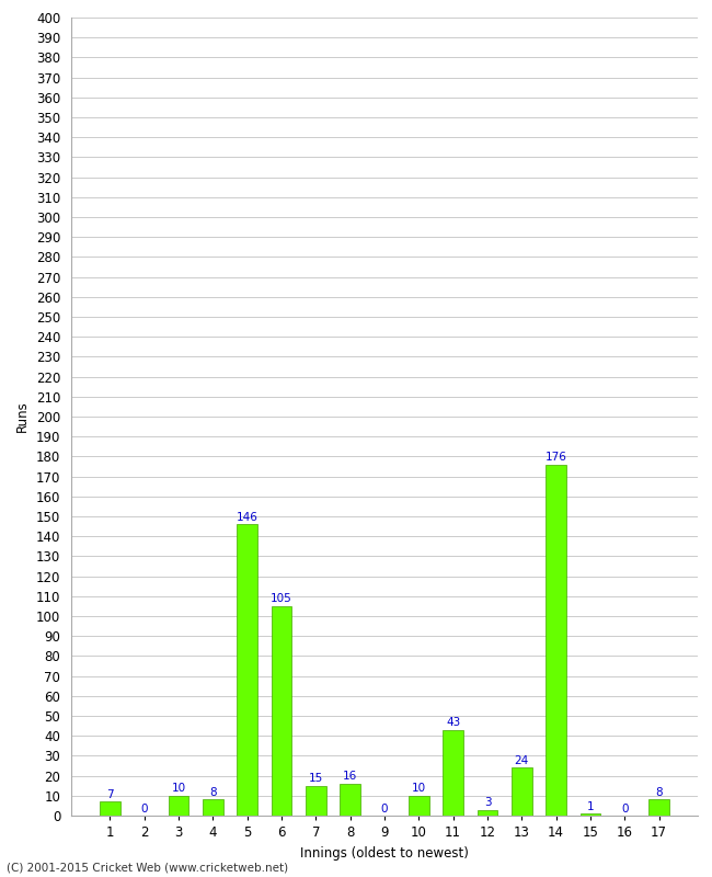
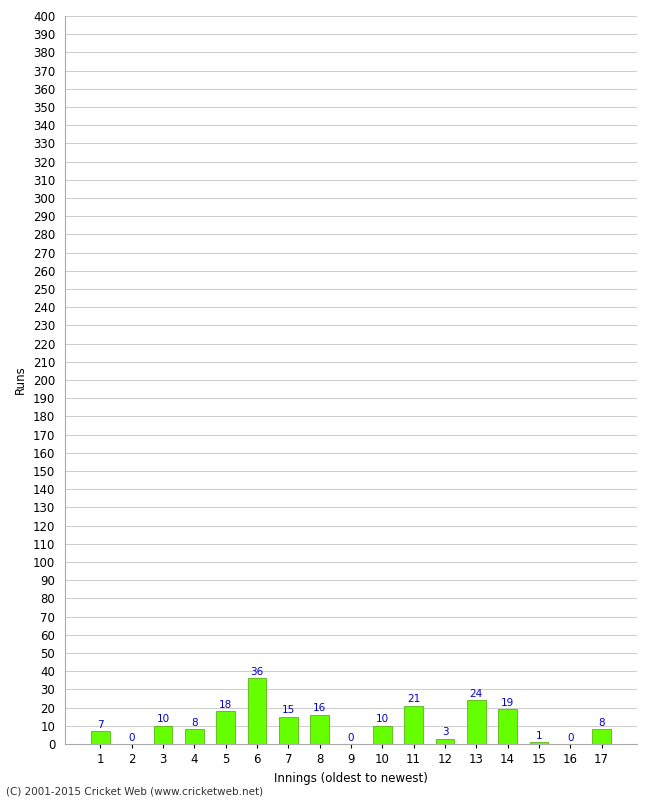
5: 146 -> 18
6: 105 -> 36
11: 43 -> 21
14: 176 -> 19
